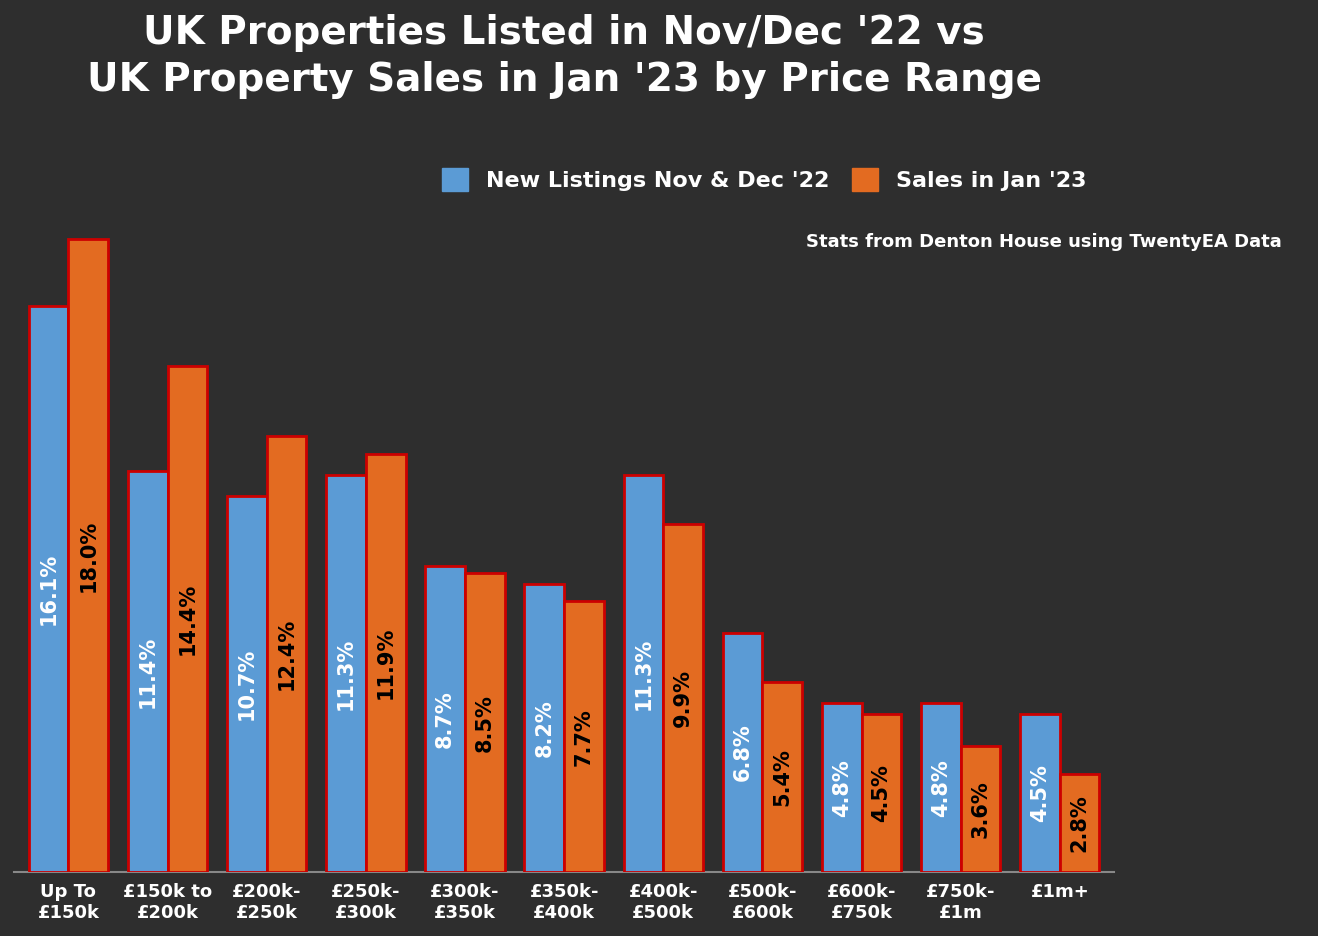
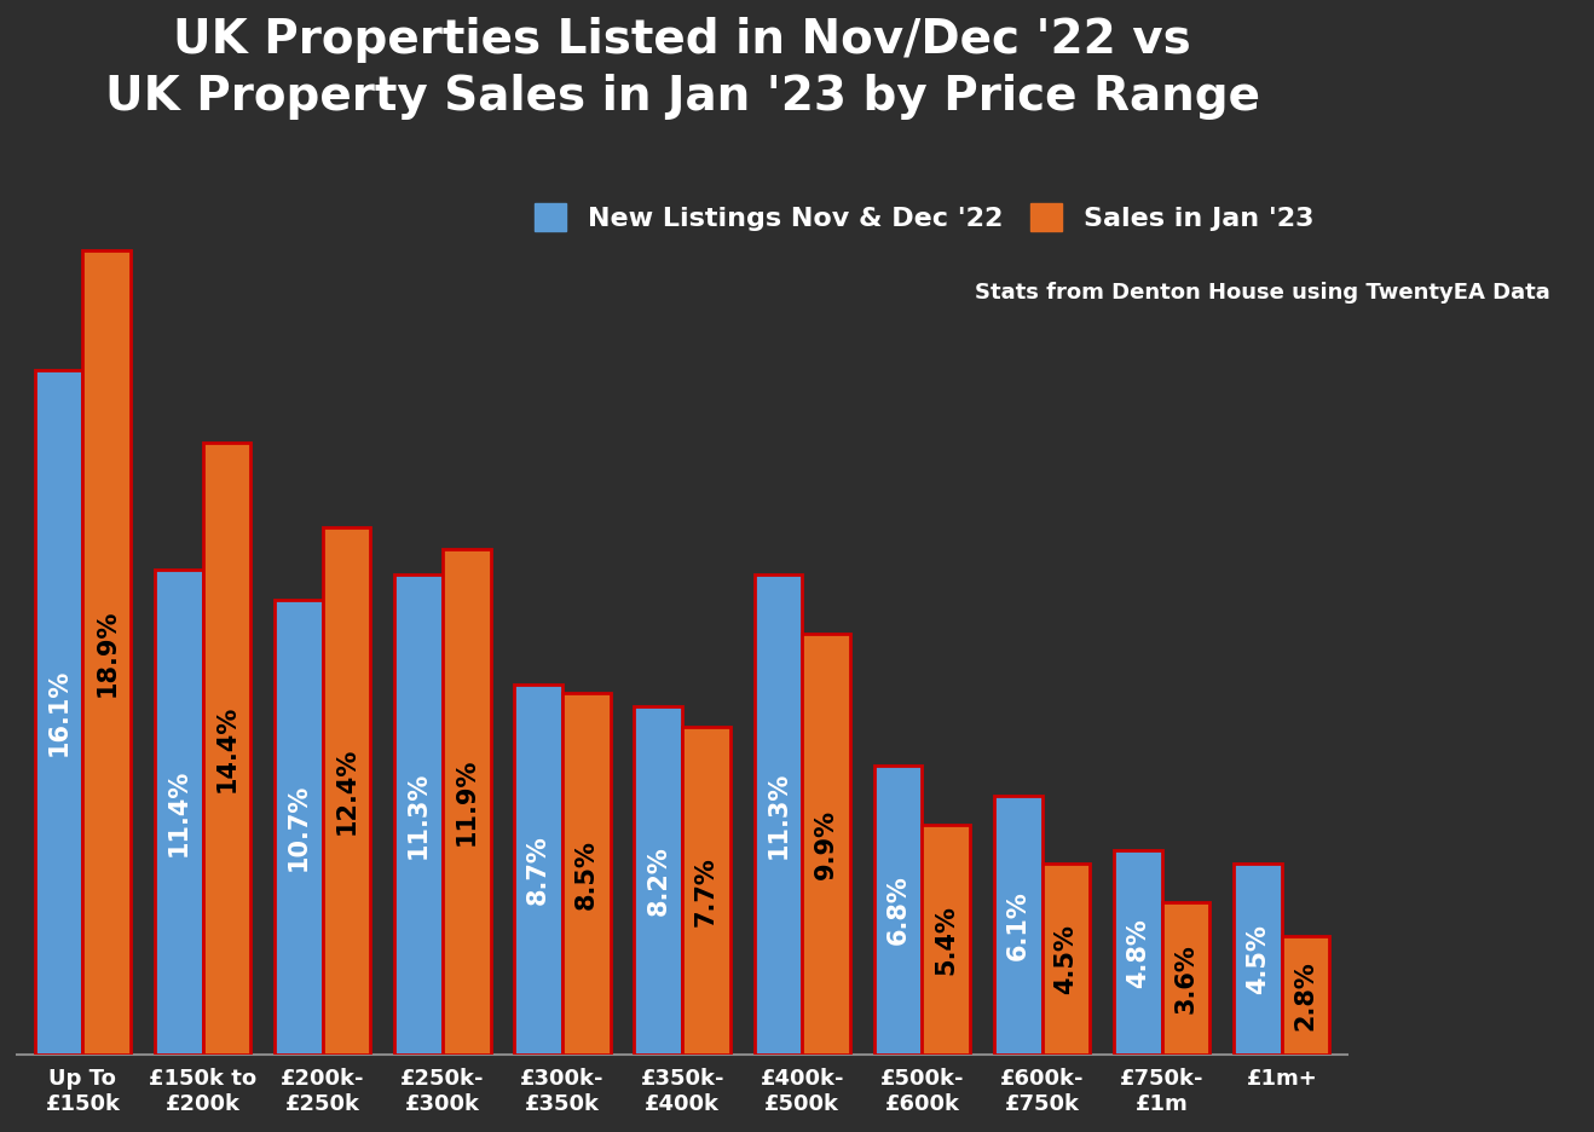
Sales in Jan '23/Up To £150k: 18.0% -> 18.9%
New Listings Nov & Dec '22/£600k- £750k: 4.8% -> 6.1%
